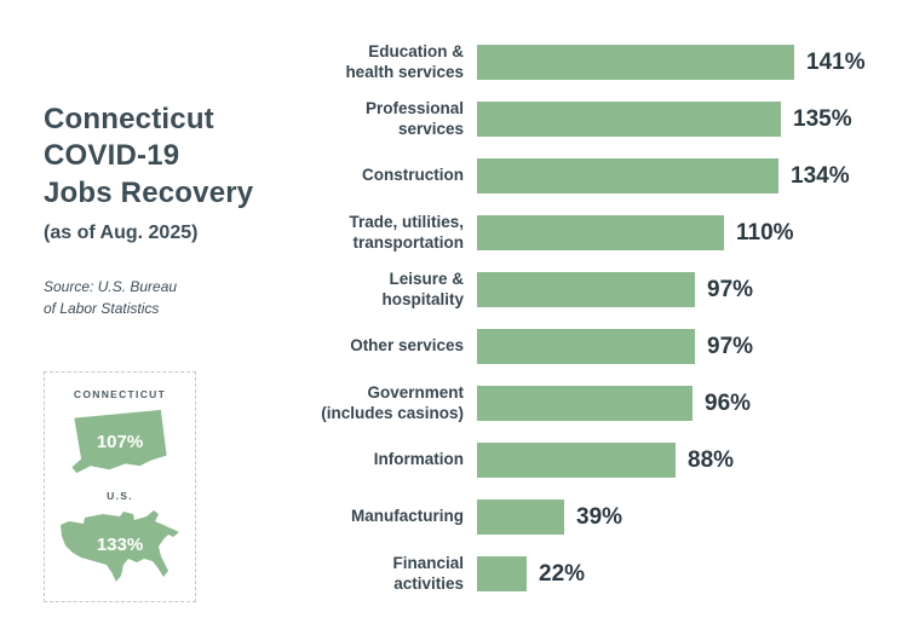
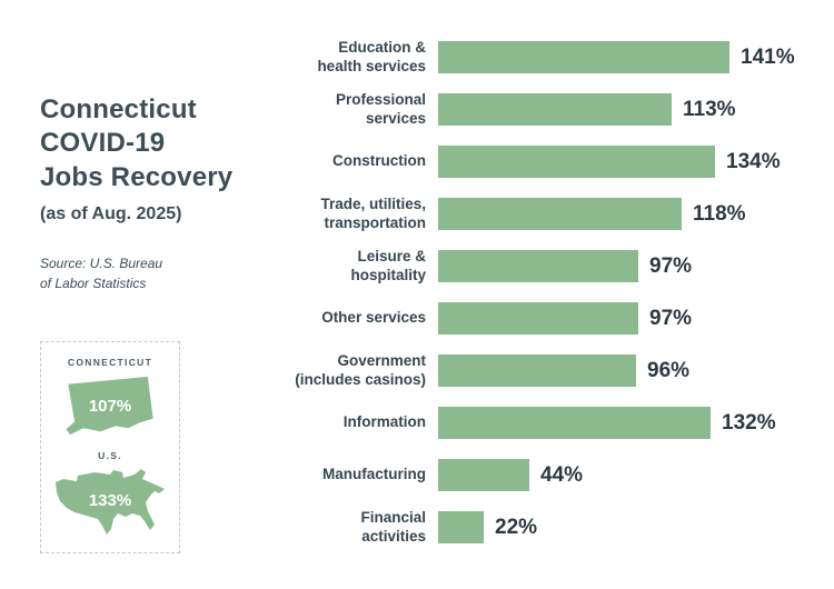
Professional services: 135% -> 113%
Trade, utilities, transportation: 110% -> 118%
Information: 88% -> 132%
Manufacturing: 39% -> 44%
